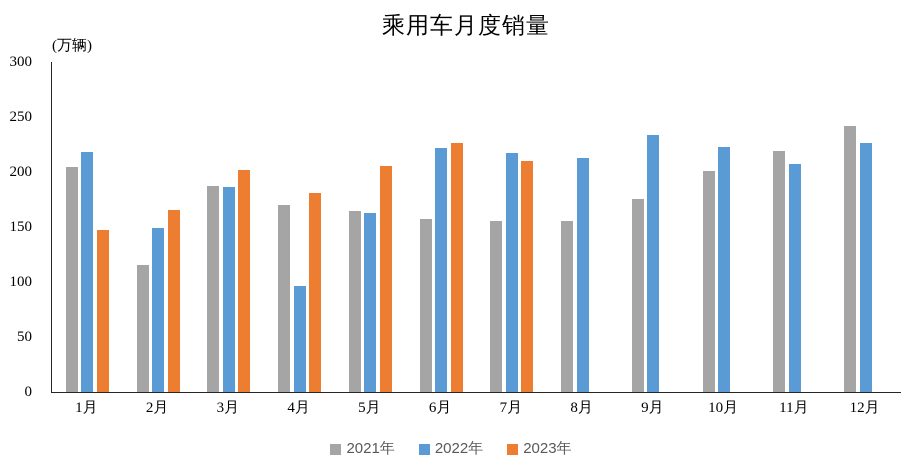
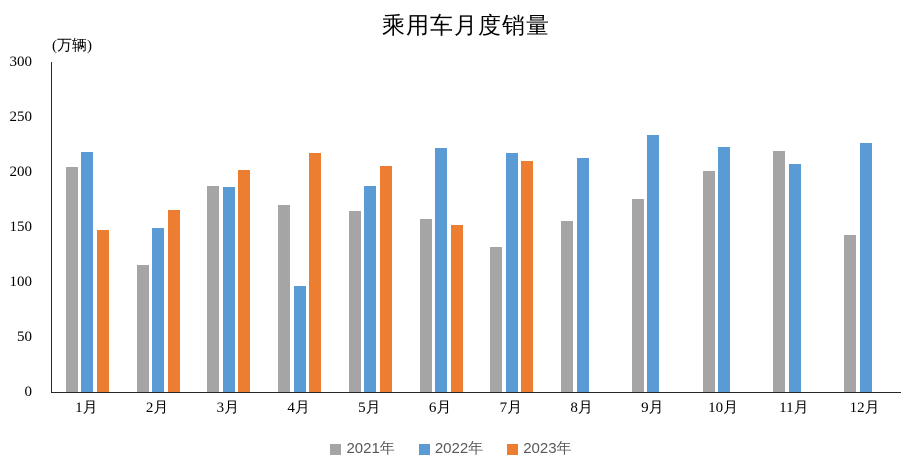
2023年/4月: 181 -> 217
2022年/5月: 162 -> 187
2023年/6月: 227 -> 152
2021年/7月: 155 -> 132
2021年/12月: 242 -> 143
